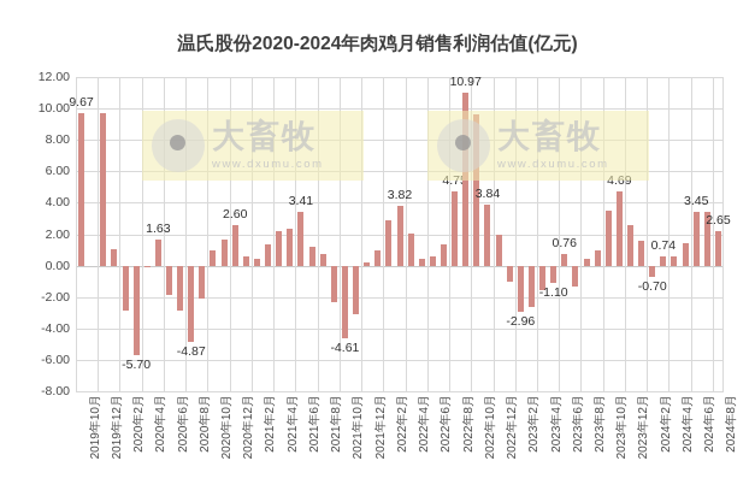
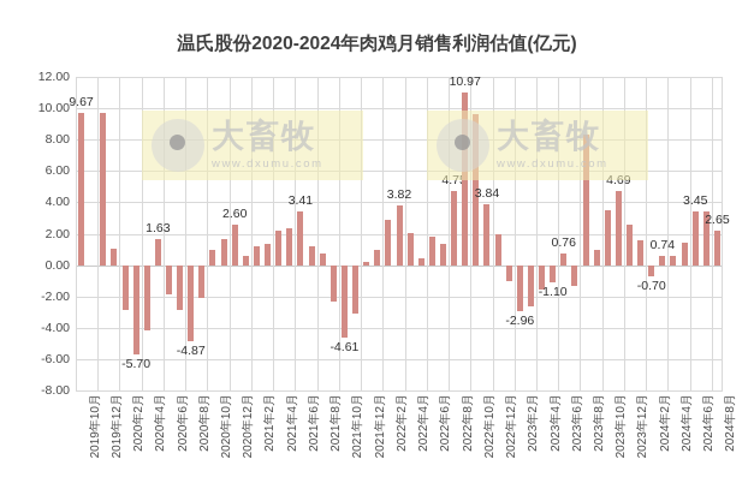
2020年4月: -0.1 -> -4.2
2021年2月: 0.4 -> 1.2
2022年6月: 0.6 -> 1.8
2023年8月: 0.4 -> 8.3
